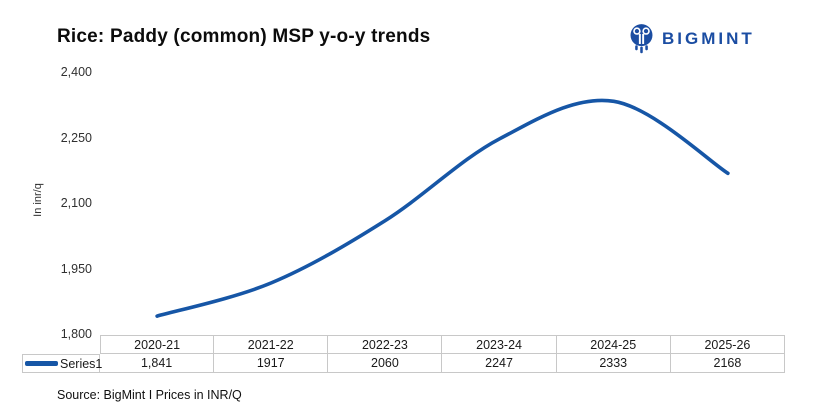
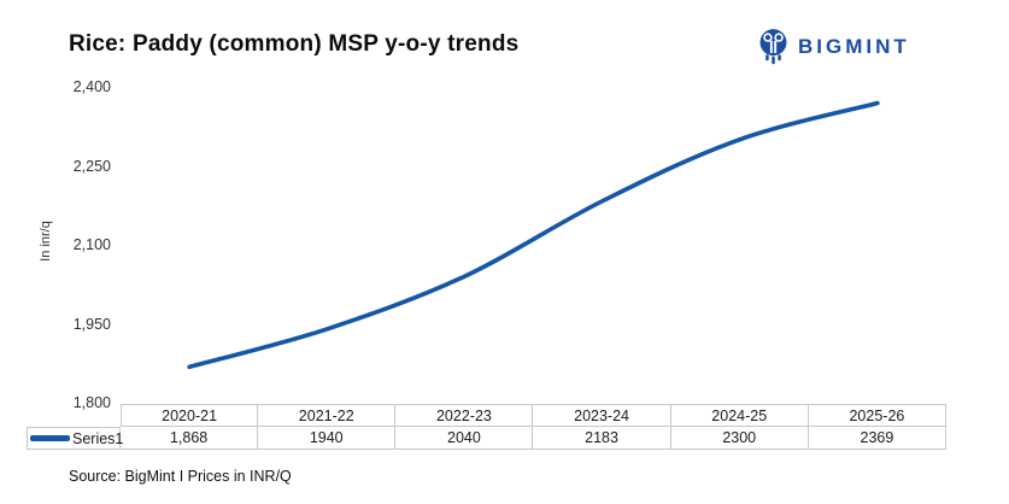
2020-21: 1,841 -> 1,868
2021-22: 1917 -> 1940
2022-23: 2060 -> 2040
2023-24: 2247 -> 2183
2024-25: 2333 -> 2300
2025-26: 2168 -> 2369
